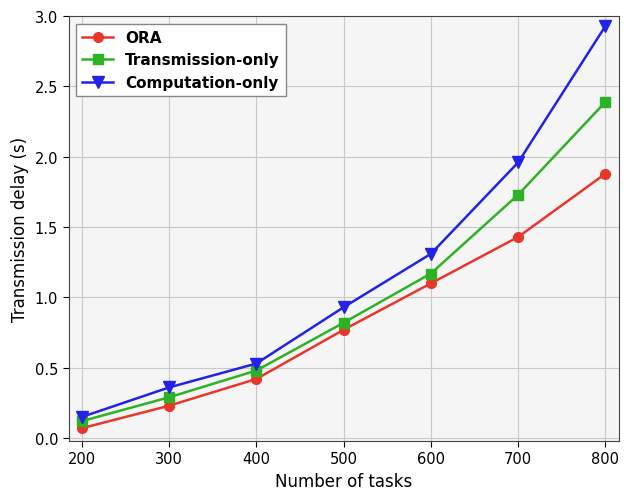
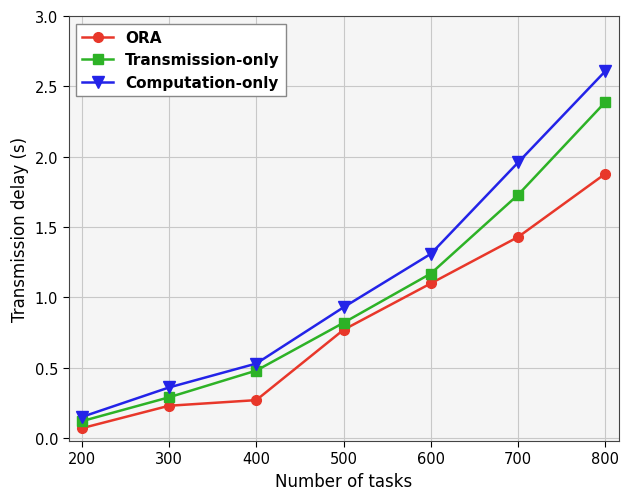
ORA/400: 0.42 -> 0.27
Computation-only/800: 2.93 -> 2.61
